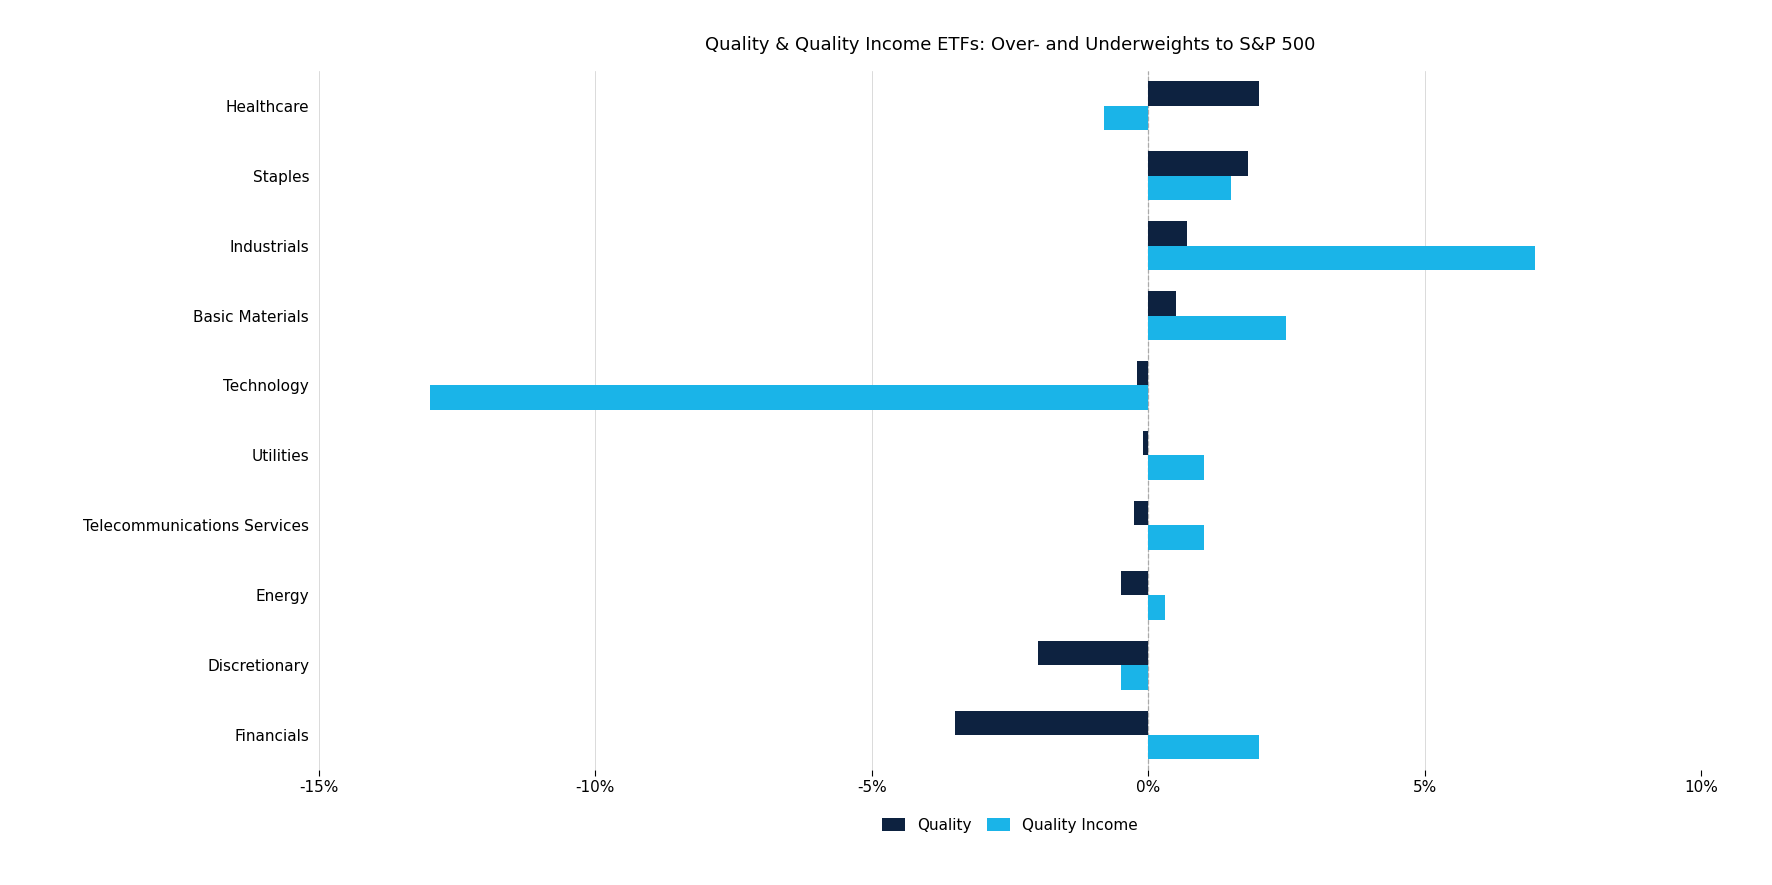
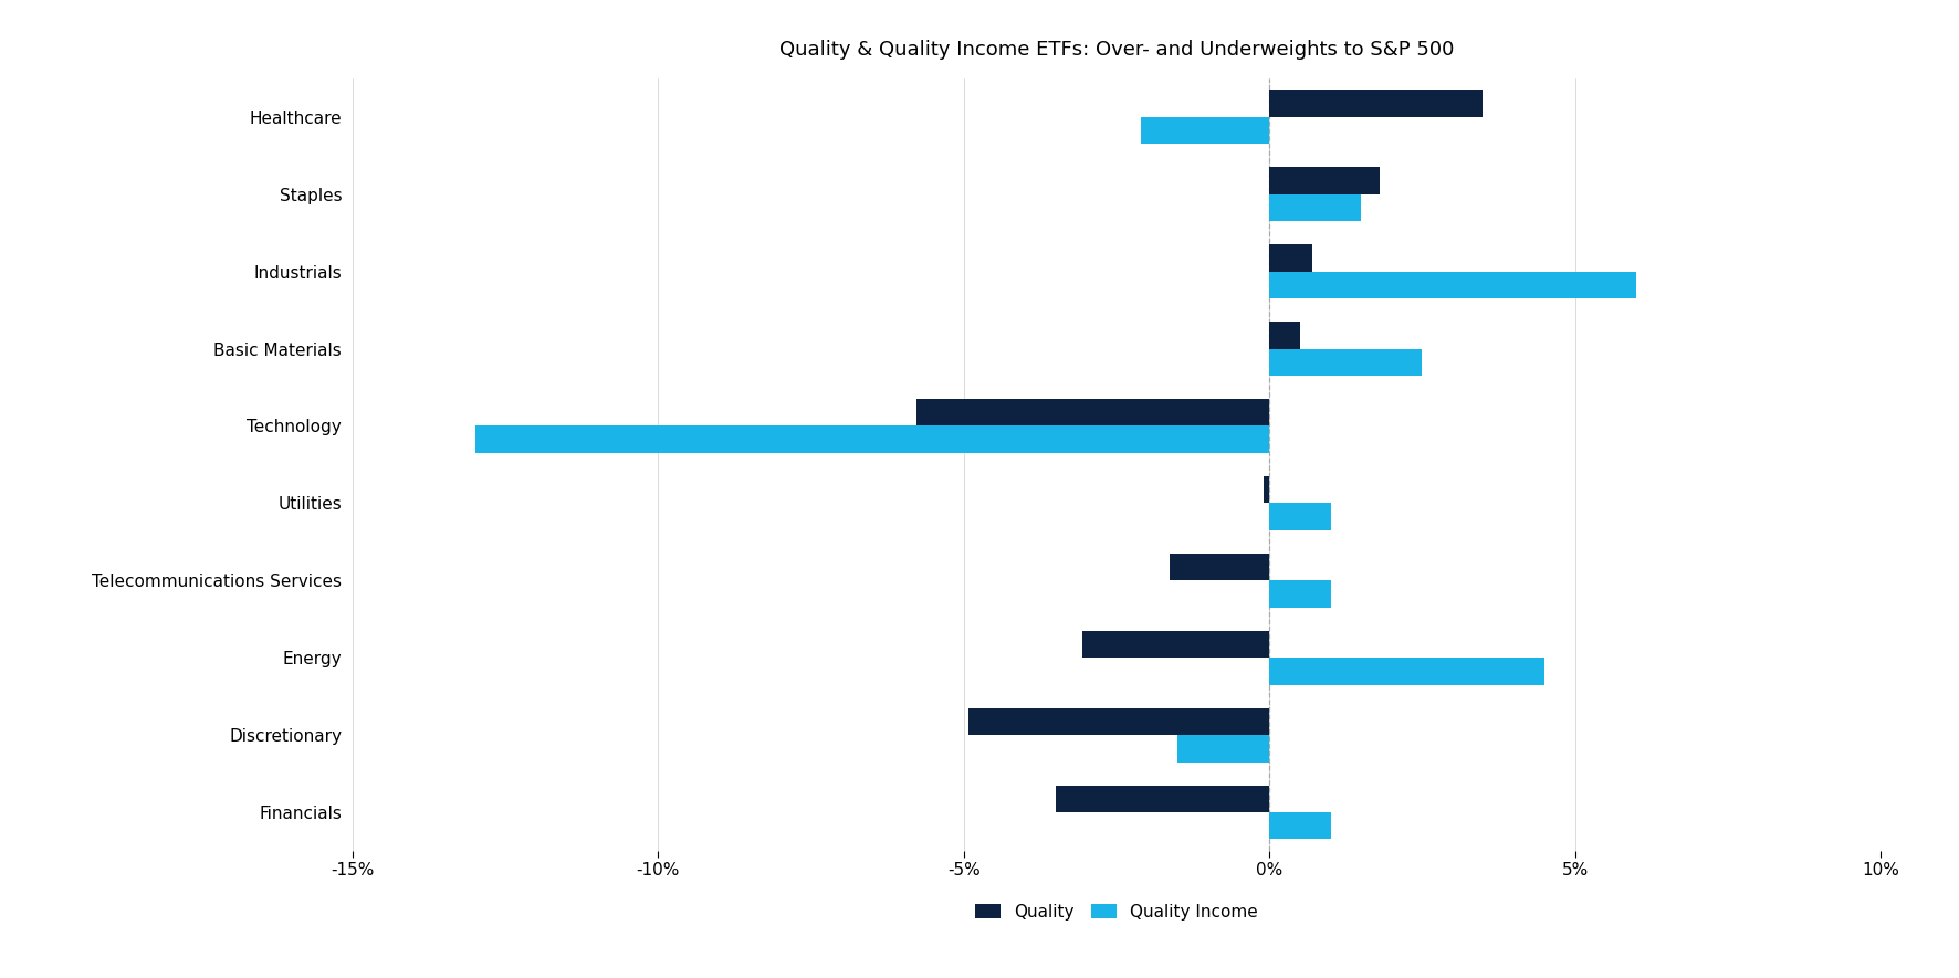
Quality/Healthcare: 2.00% -> 3.48%
Quality Income/Healthcare: -0.8% -> -2.1%
Quality Income/Industrials: 7.0% -> 6.0%
Quality/Technology: -0.20% -> -5.78%
Quality/Telecommunications Services: -0.25% -> -1.64%
Quality/Energy: -0.50% -> -3.06%
Quality Income/Energy: 0.3% -> 4.5%
Quality/Discretionary: -2.00% -> -4.92%
Quality Income/Discretionary: -0.5% -> -1.5%
Quality Income/Financials: 2.0% -> 1.0%
